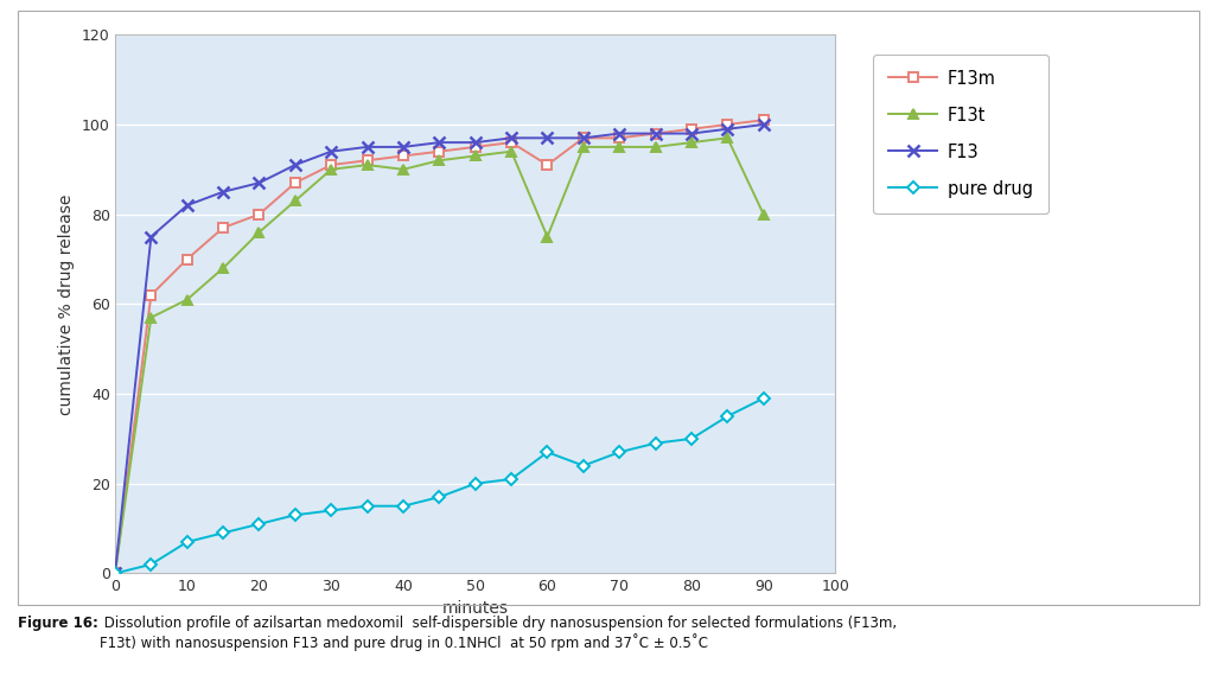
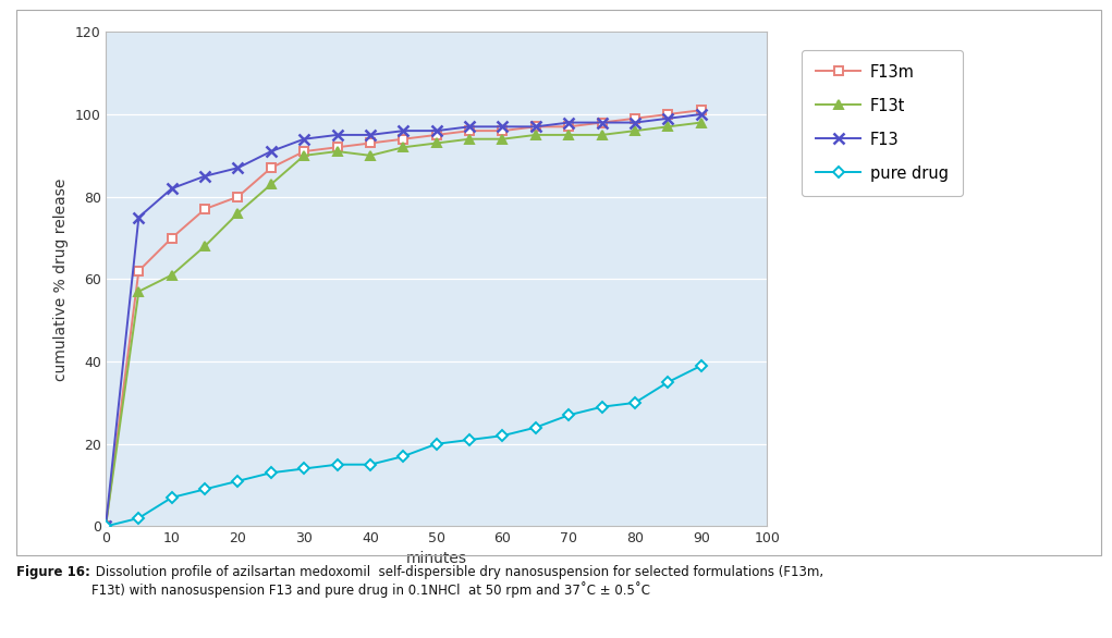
F13m/60: 91 -> 96
F13t/60: 75 -> 94
pure drug/60: 27 -> 22
F13t/90: 80 -> 98
